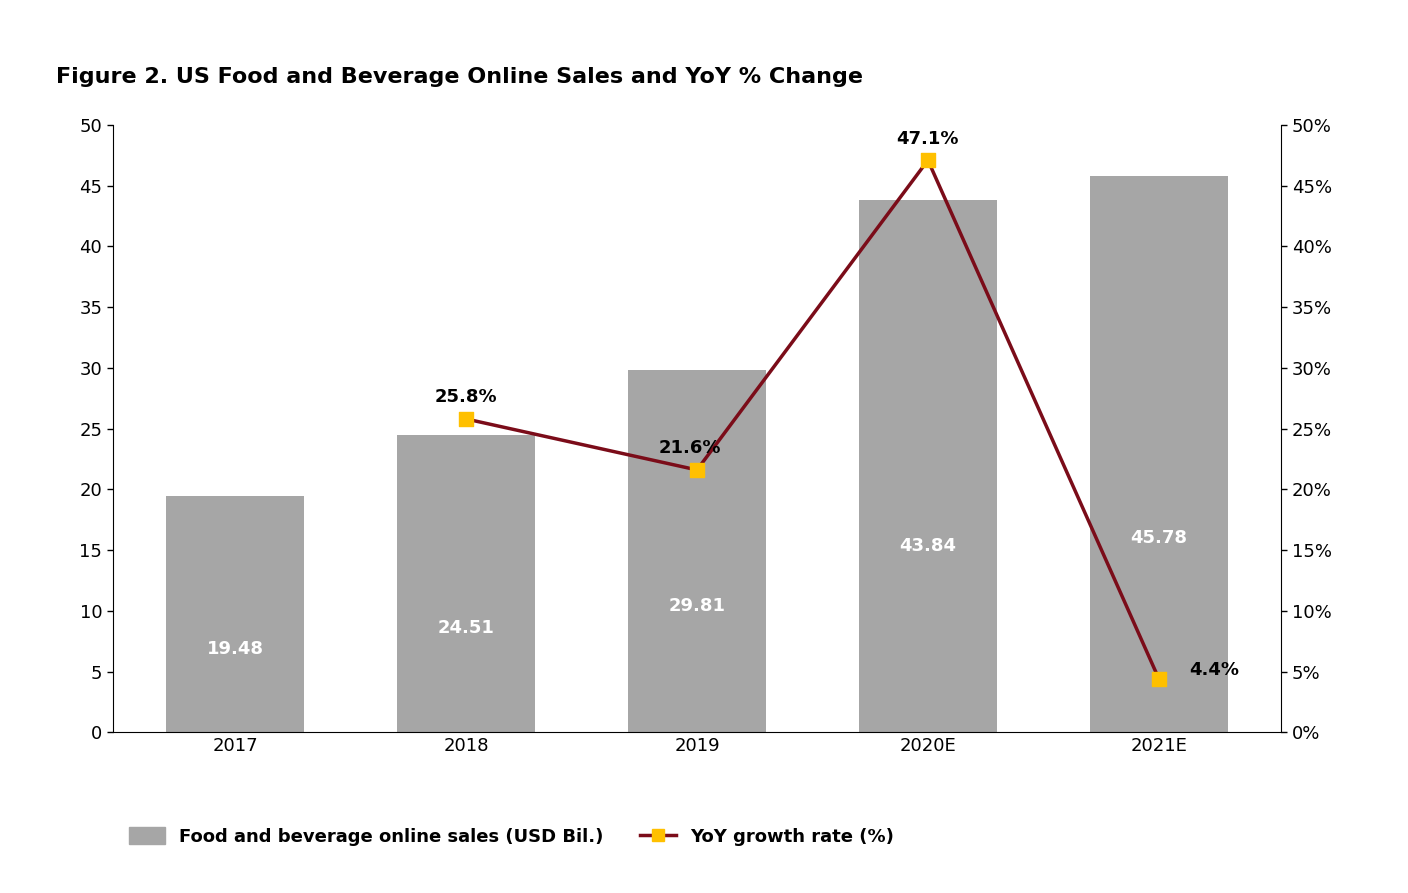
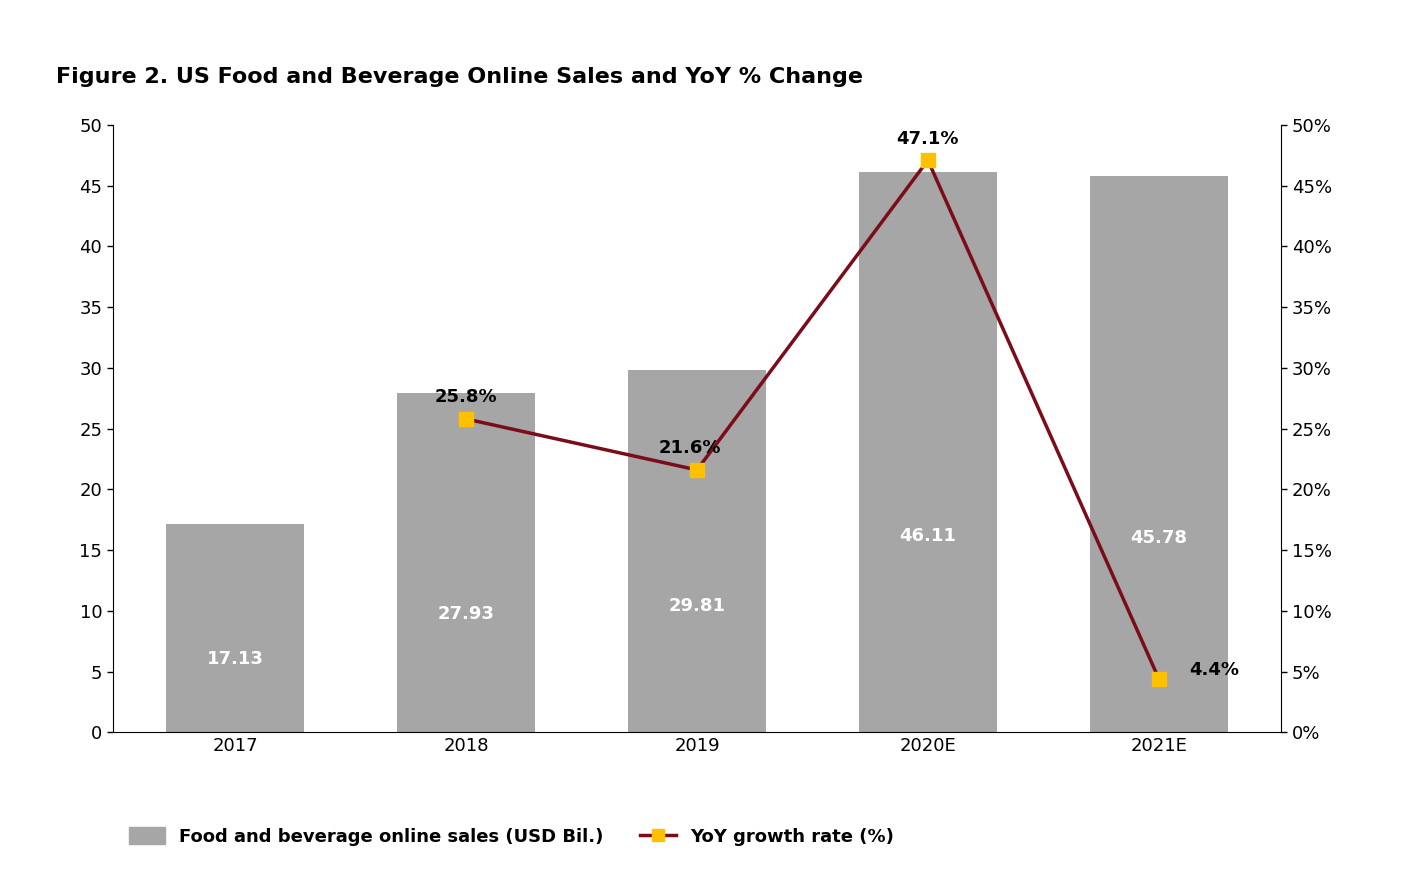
Food and beverage online sales (USD Bil.)/2017: 19.48 -> 17.13
Food and beverage online sales (USD Bil.)/2018: 24.51 -> 27.93
Food and beverage online sales (USD Bil.)/2020E: 43.84 -> 46.11
